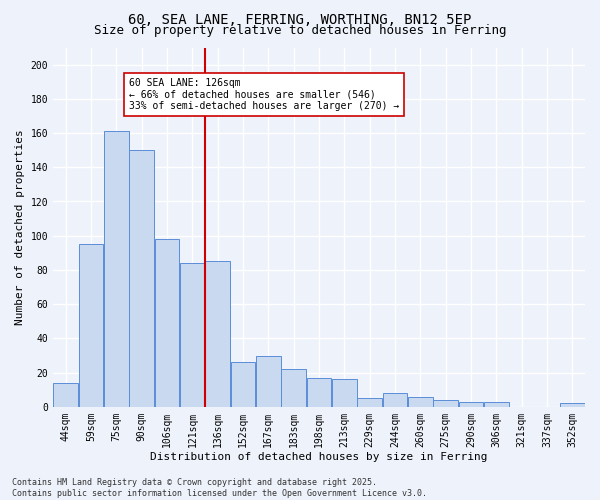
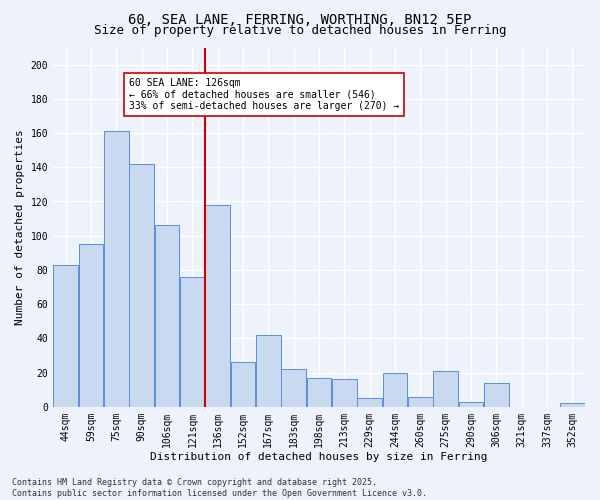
44sqm: 14 -> 83
90sqm: 150 -> 142
106sqm: 98 -> 106
121sqm: 84 -> 76
136sqm: 85 -> 118
167sqm: 30 -> 42
244sqm: 8 -> 20
275sqm: 4 -> 21
306sqm: 3 -> 14
